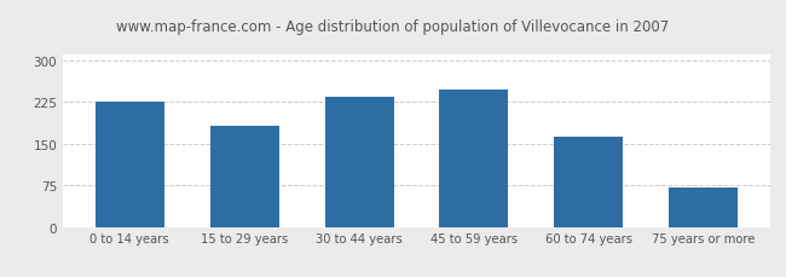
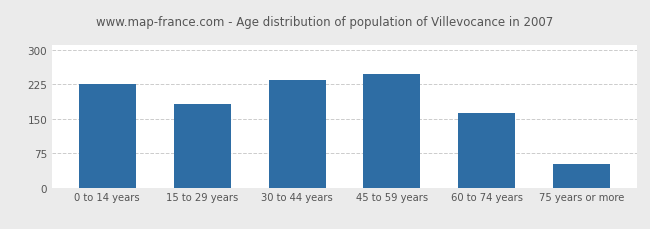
75 years or more: 70 -> 52
